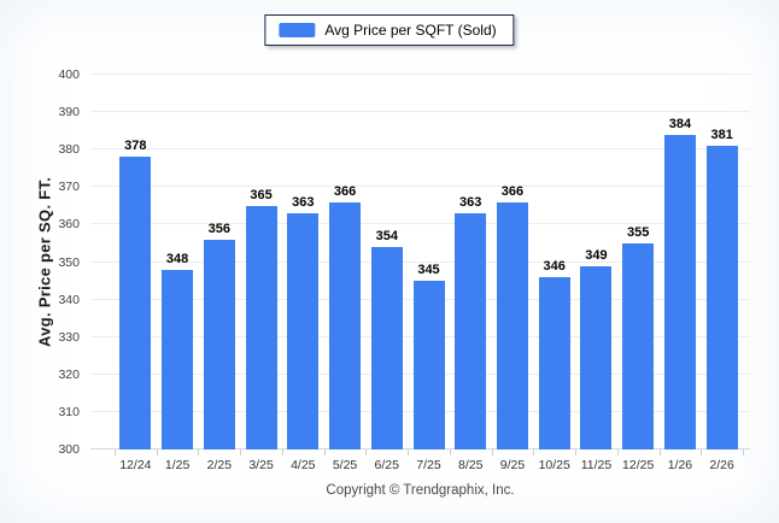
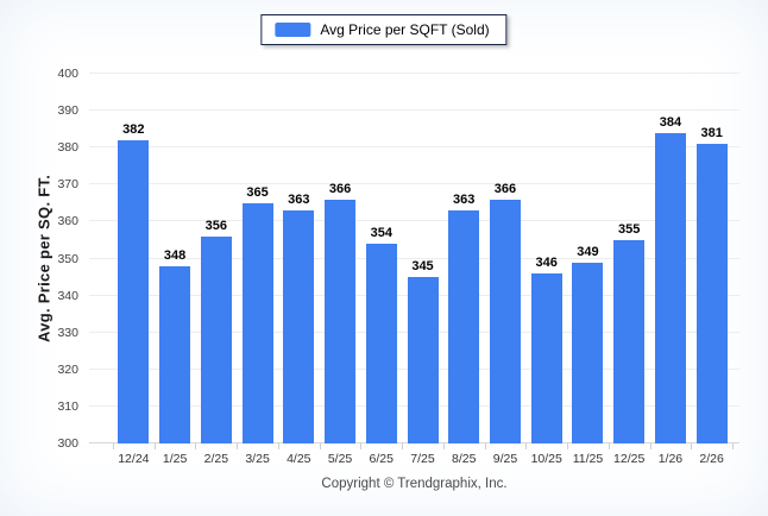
12/24: 378 -> 382
